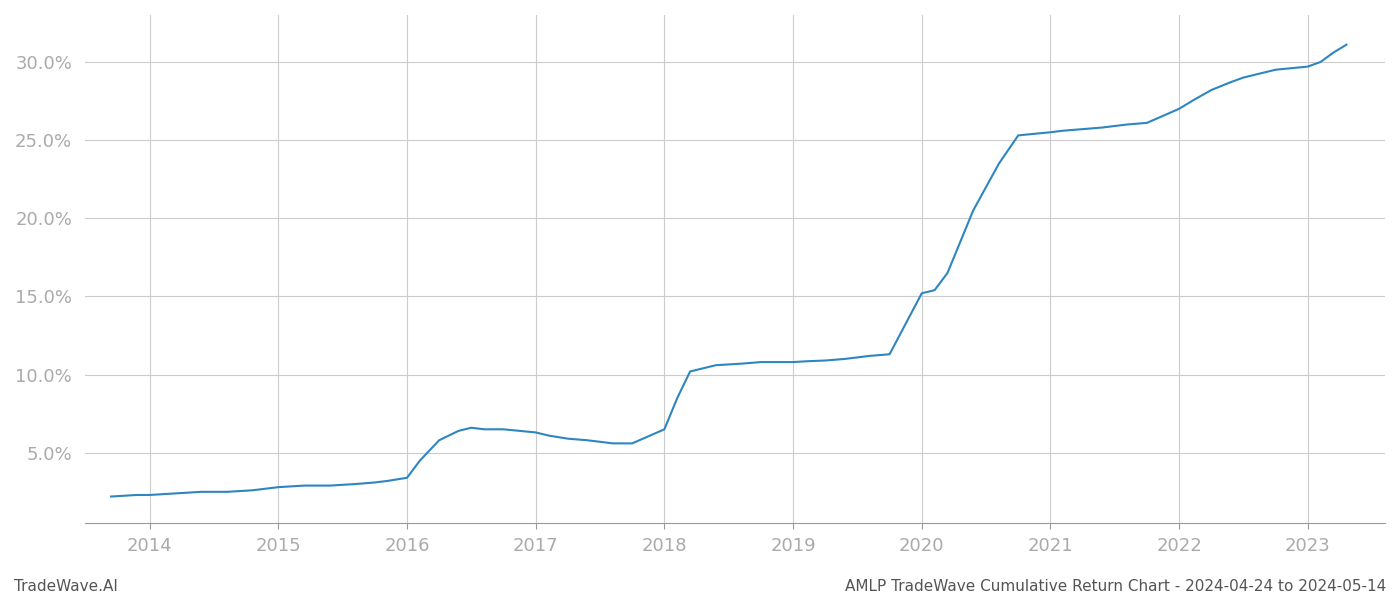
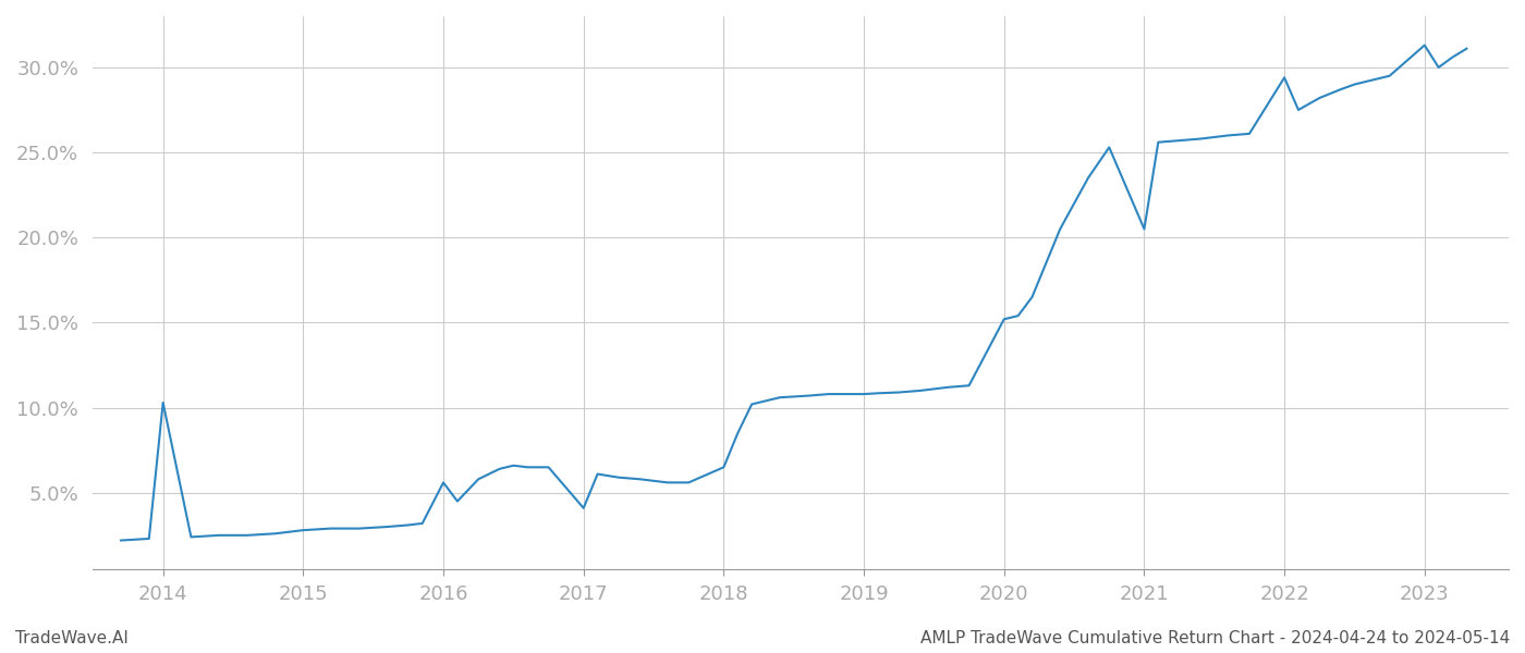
2014: 2.3% -> 10.3%
2016: 3.4% -> 5.6%
2017: 6.3% -> 4.1%
2021: 25.5% -> 20.5%
2022: 27.0% -> 29.4%
2023: 29.7% -> 31.3%
